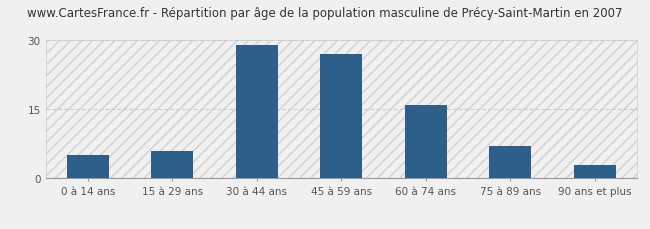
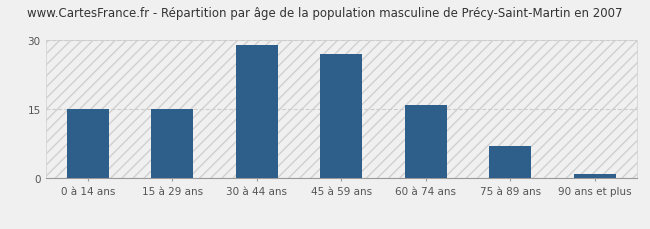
0 à 14 ans: 5 -> 15
15 à 29 ans: 6 -> 15
90 ans et plus: 3 -> 1
